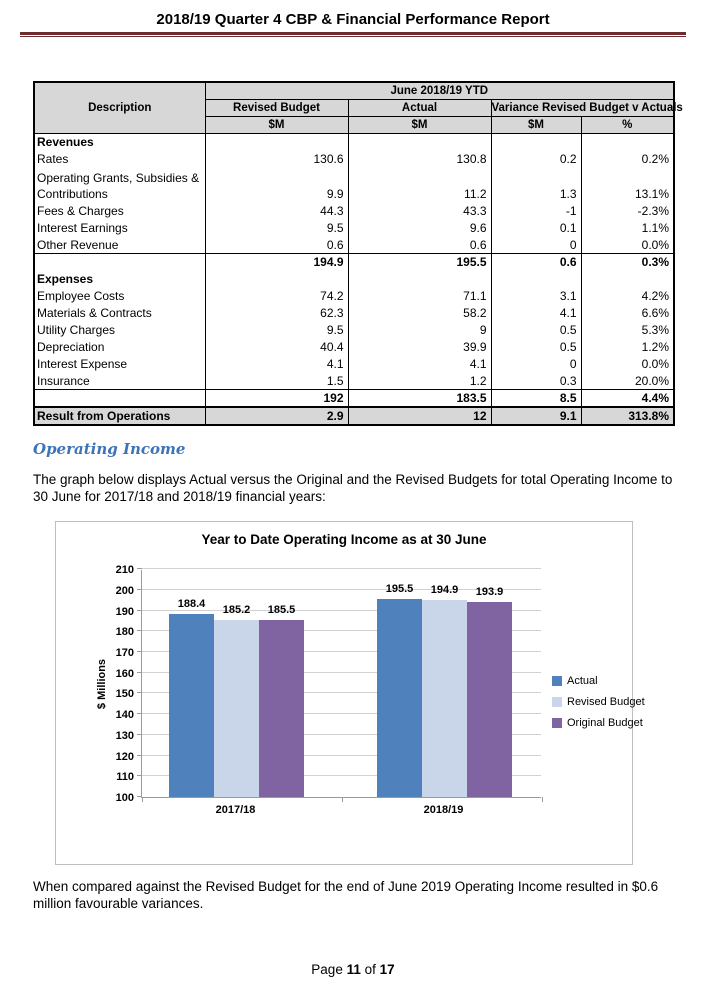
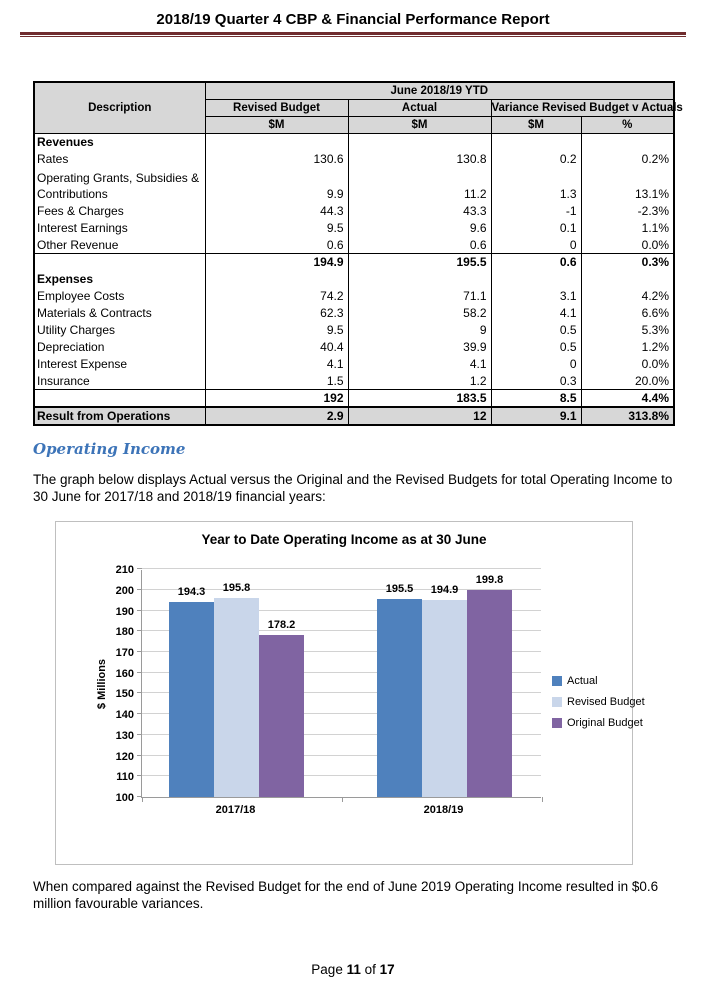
Actual/2017/18: 188.4 -> 194.3
Revised Budget/2017/18: 185.2 -> 195.8
Original Budget/2017/18: 185.5 -> 178.2
Original Budget/2018/19: 193.9 -> 199.8
